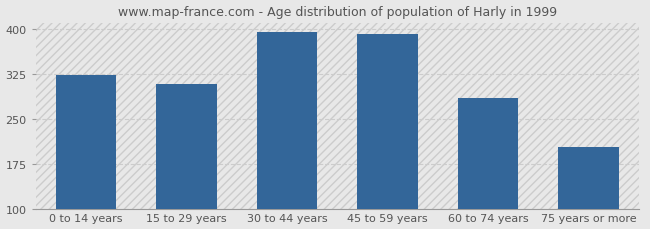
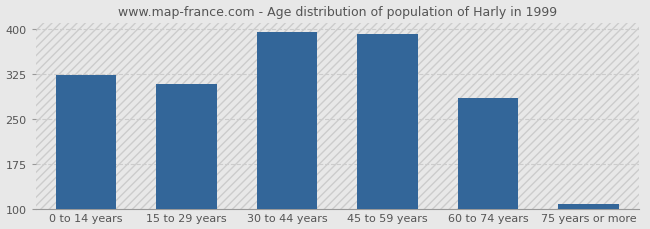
75 years or more: 202 -> 107
